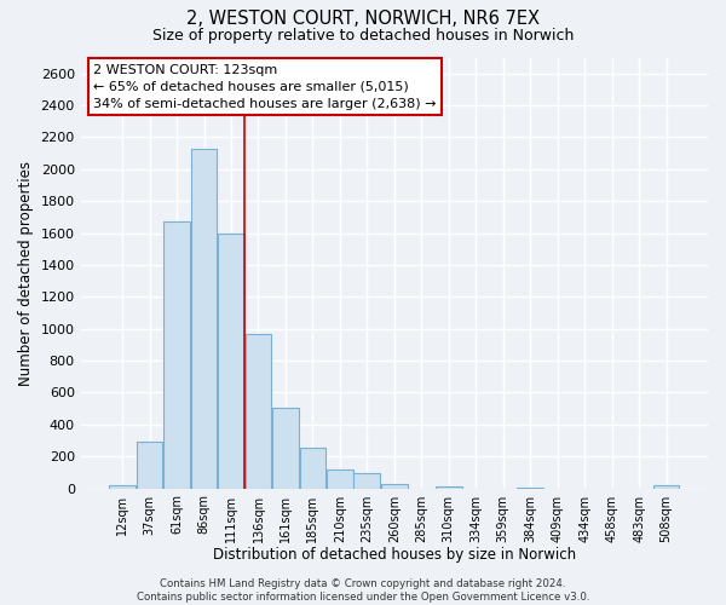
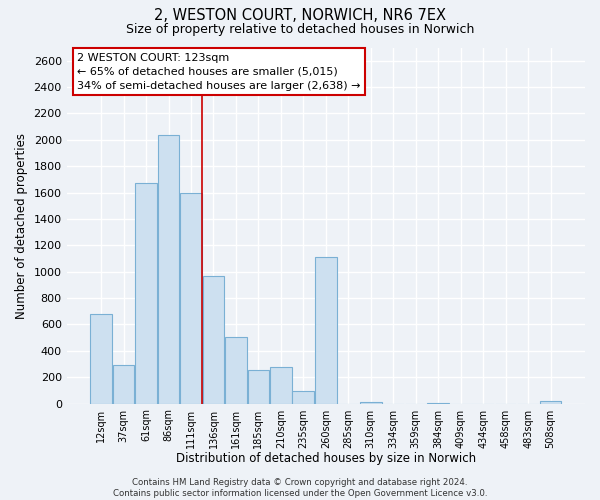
12sqm: 20 -> 680
86sqm: 2130 -> 2040
210sqm: 120 -> 280
260sqm: 30 -> 1110
